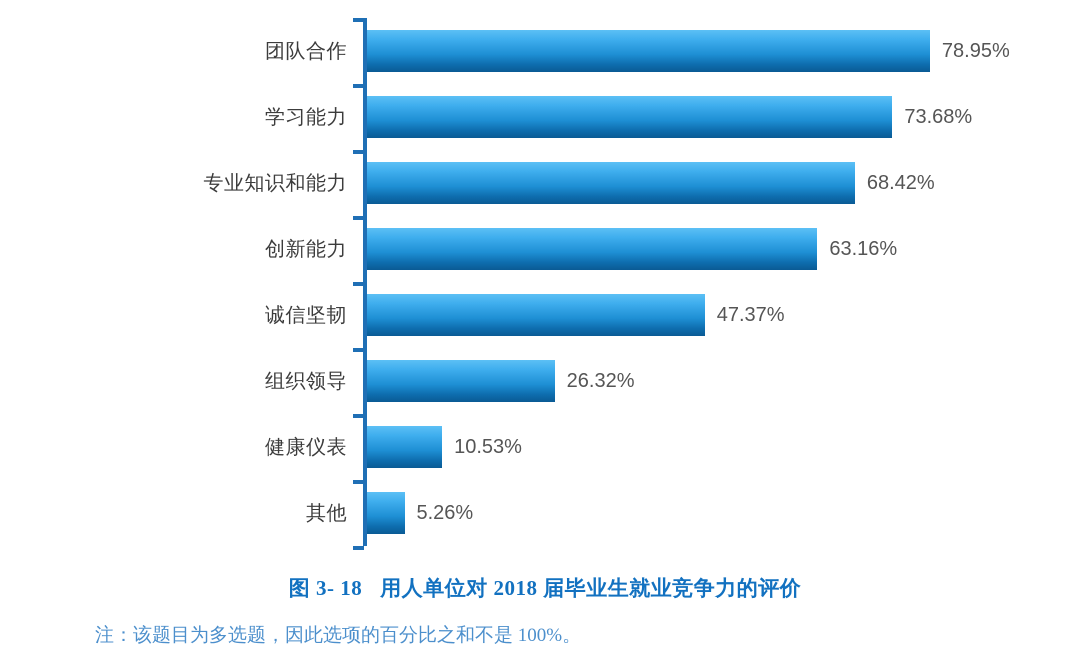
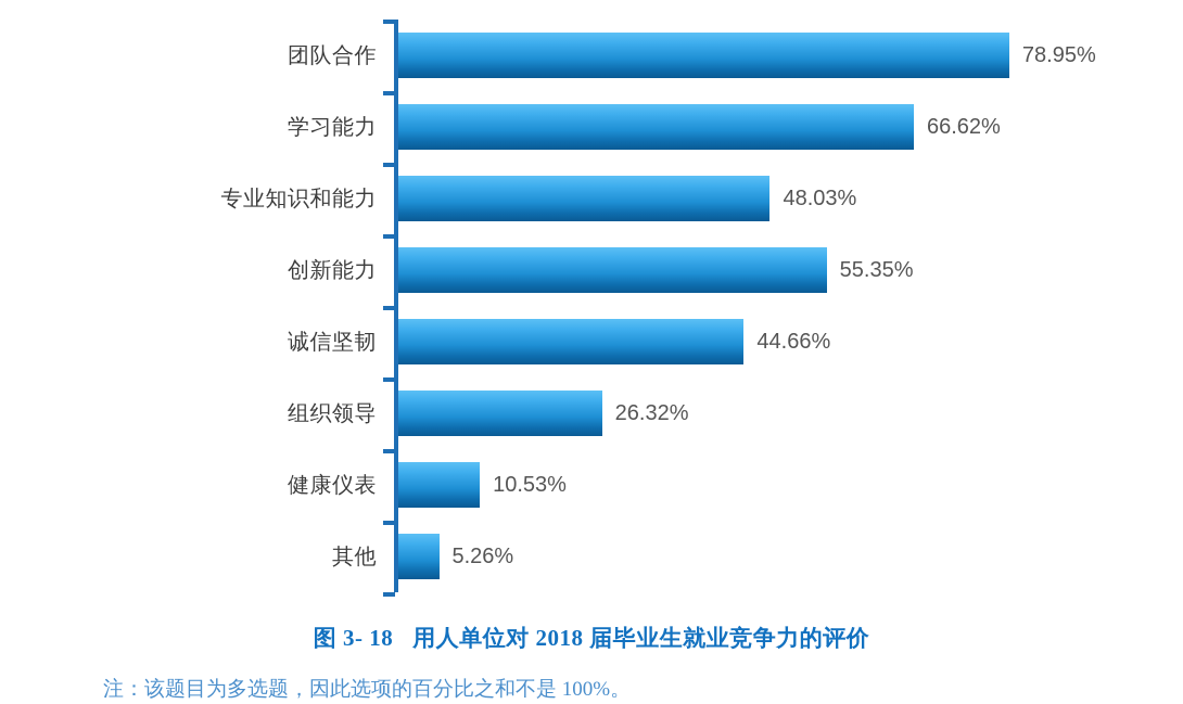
学习能力: 73.68% -> 66.62%
专业知识和能力: 68.42% -> 48.03%
创新能力: 63.16% -> 55.35%
诚信坚韧: 47.37% -> 44.66%
